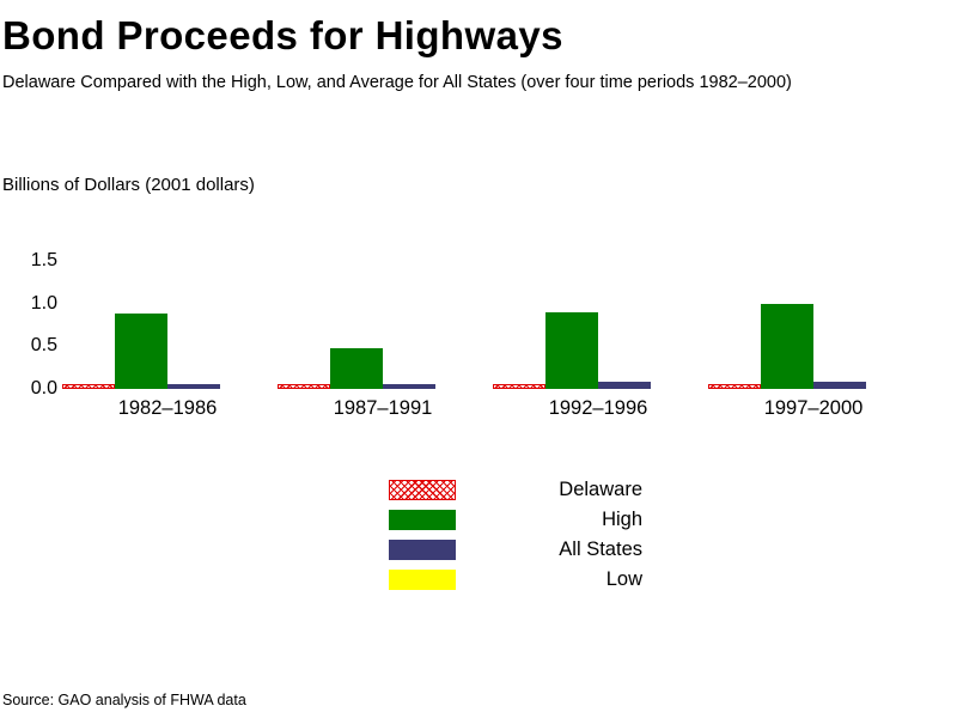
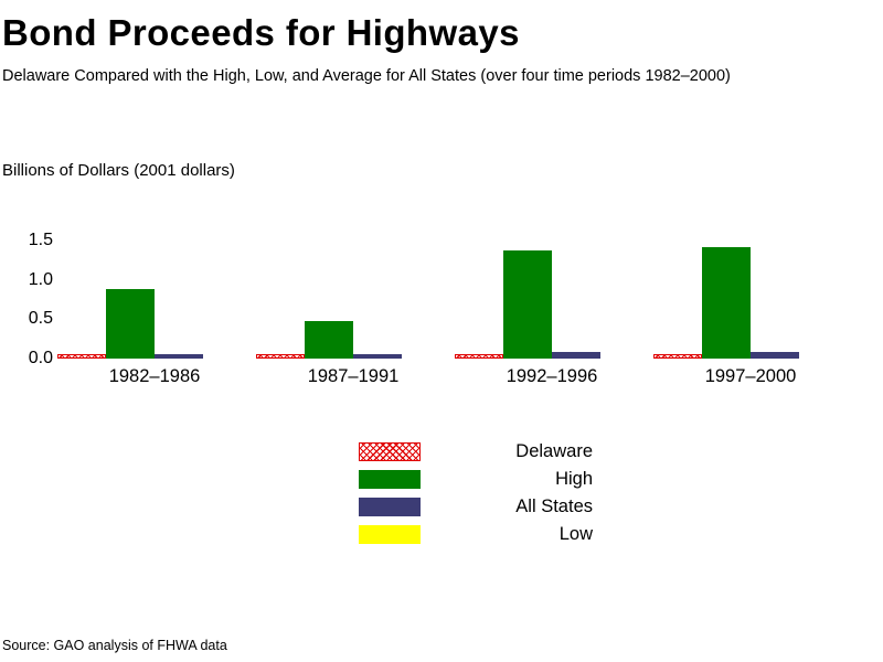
High/1992–1996: 0.9 -> 1.4
High/1997–2000: 1.0 -> 1.4
